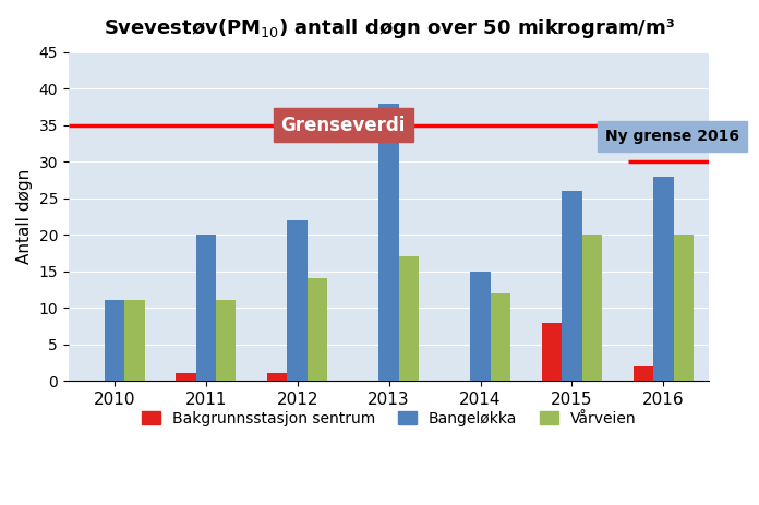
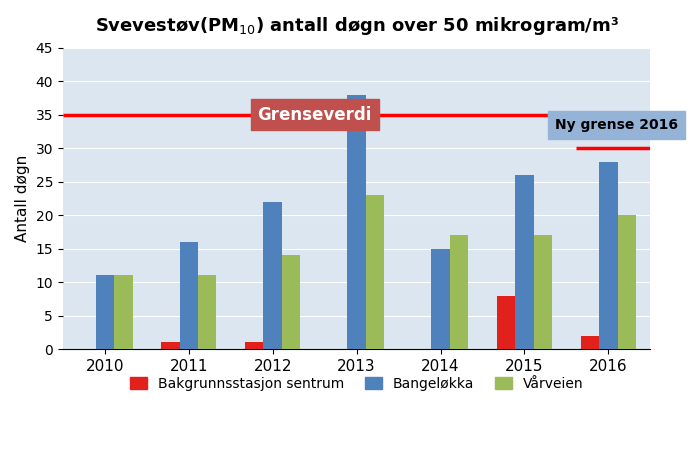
Bangeløkka/2011: 20 -> 16
Vårveien/2013: 17 -> 23
Vårveien/2014: 12 -> 17
Vårveien/2015: 20 -> 17
